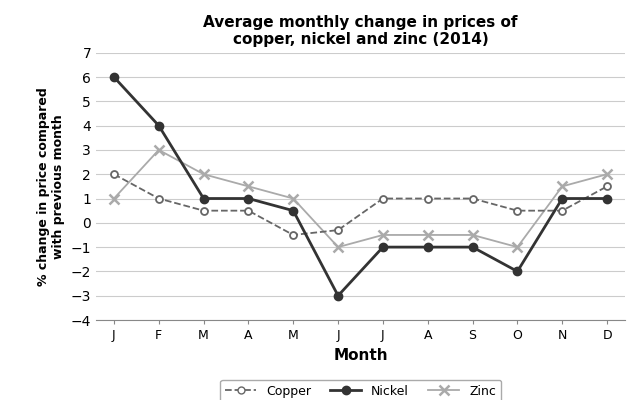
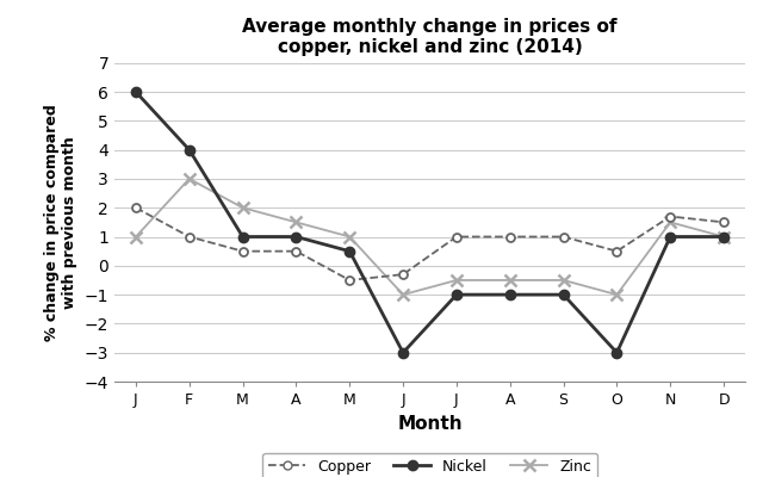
Nickel/O: -2.0 -> -3.0
Copper/N: 0.5 -> 1.7
Zinc/D: 2.0 -> 1.0
